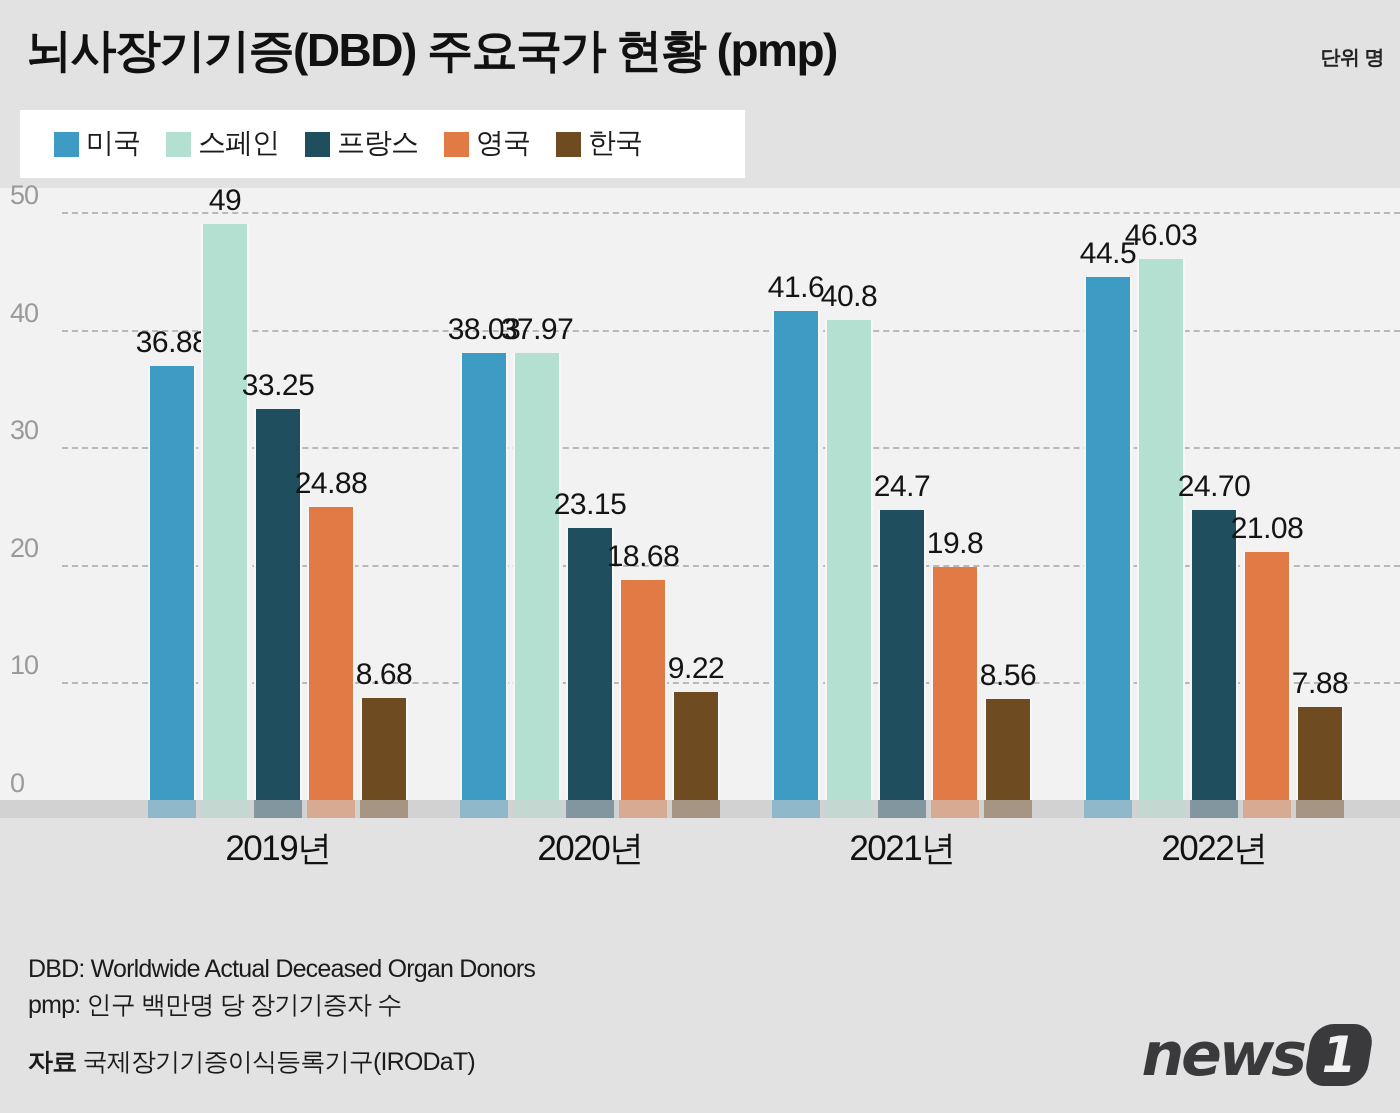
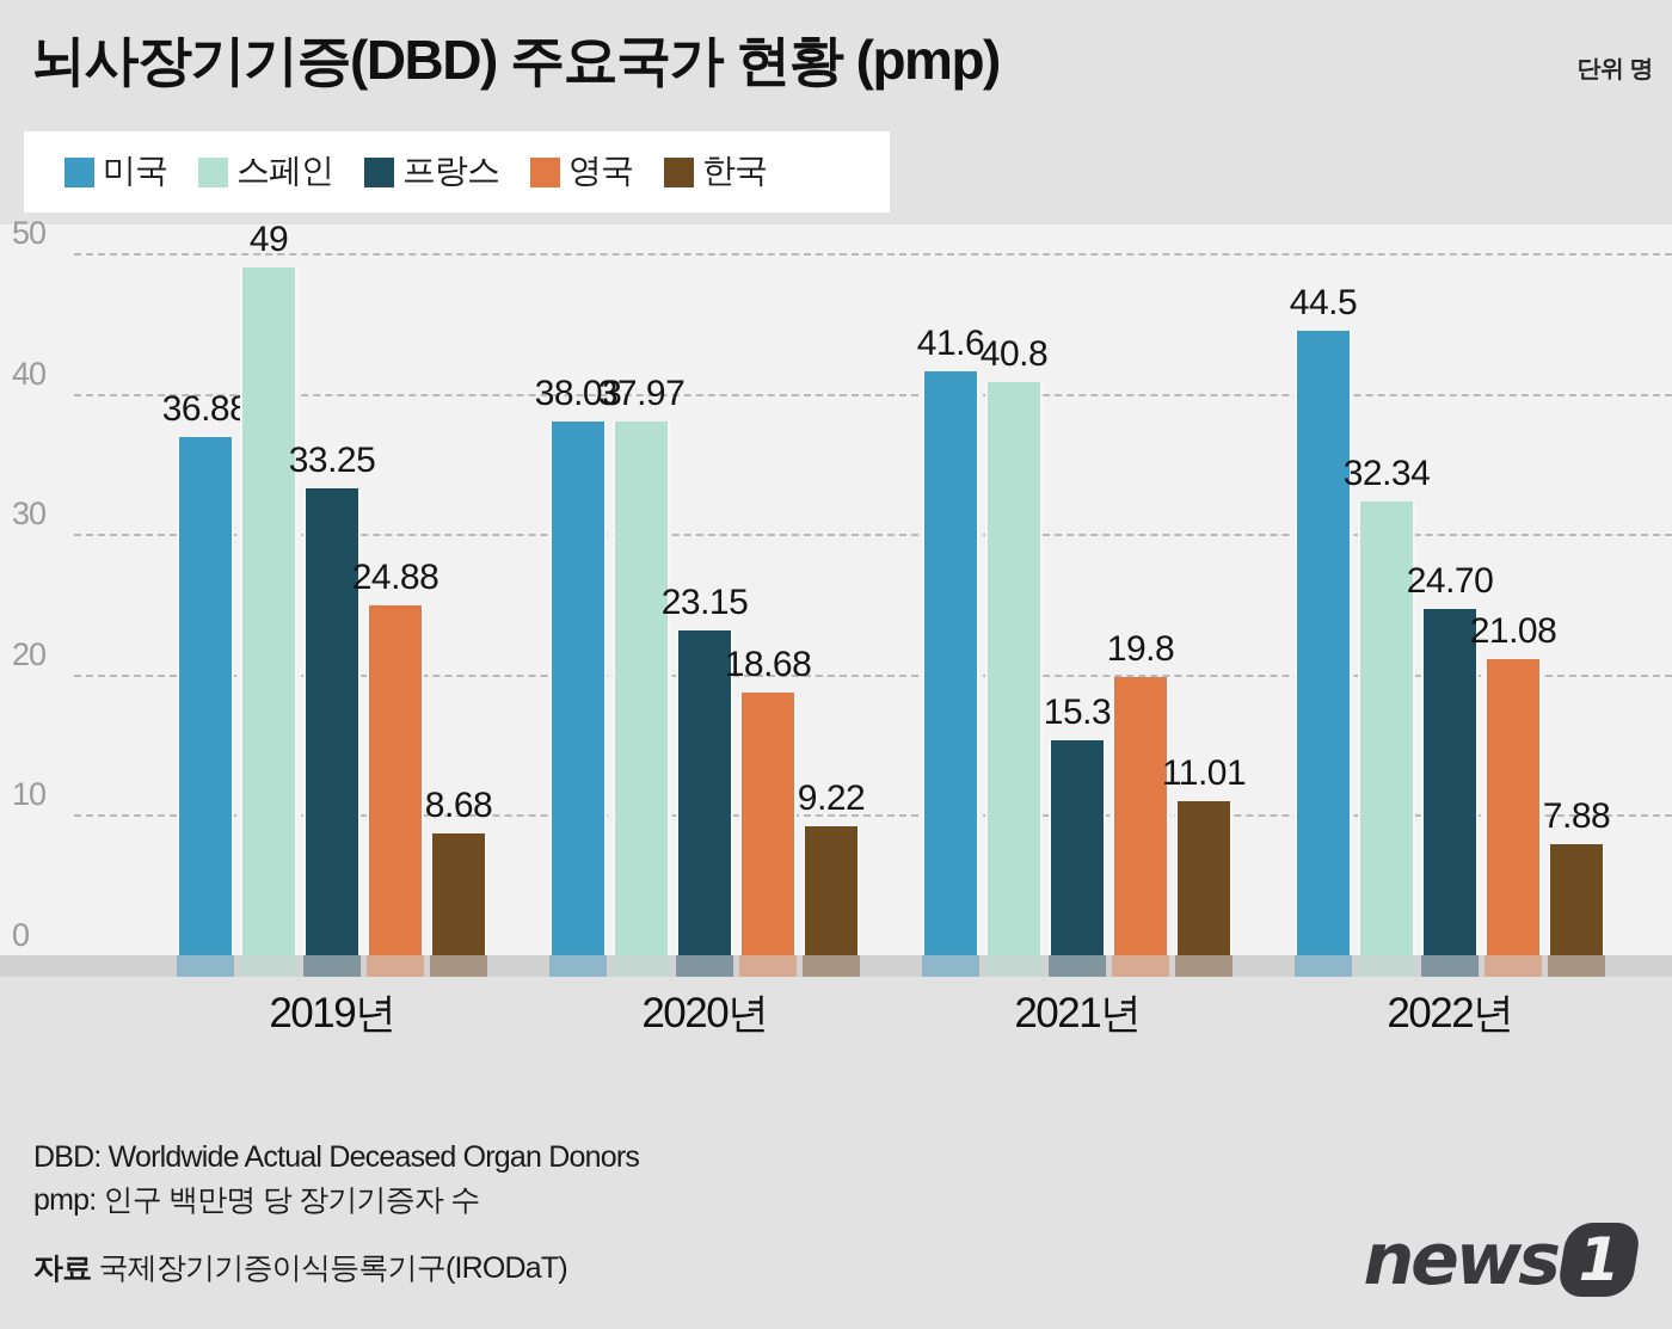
프랑스/2021년: 24.7 -> 15.3
한국/2021년: 8.56 -> 11.01
스페인/2022년: 46.03 -> 32.34
